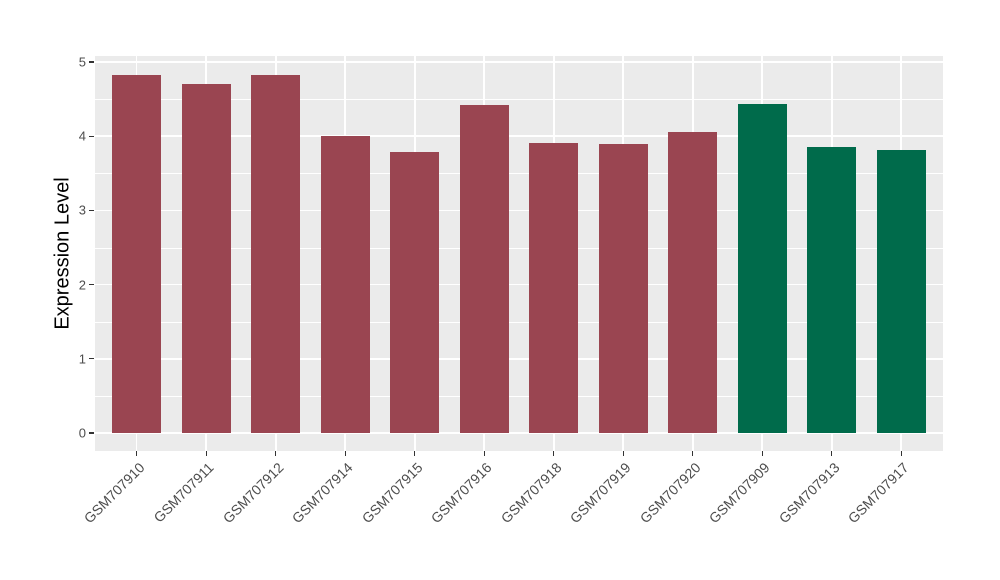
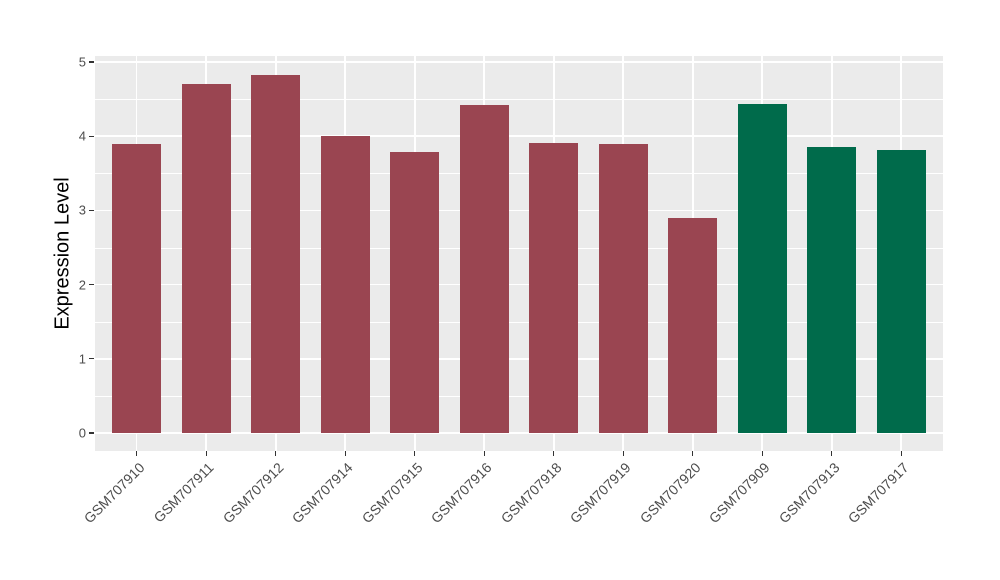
GSM707910: 4.8 -> 3.9
GSM707920: 4.0 -> 2.9
